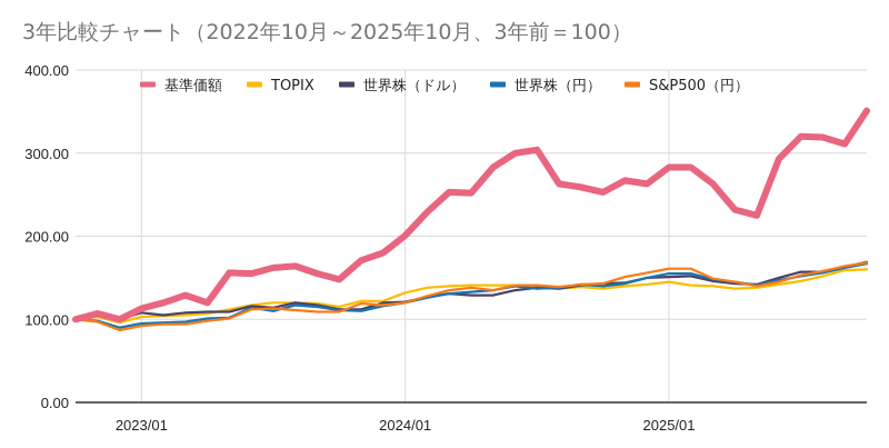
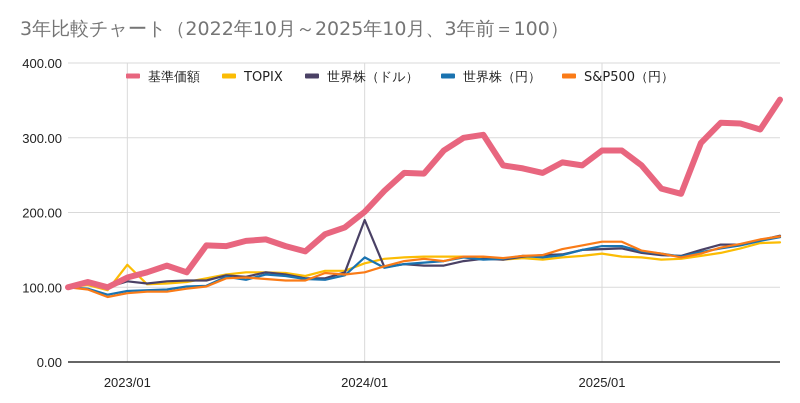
TOPIX/2023/01: 100 -> 130
世界株（ドル）/2024/01: 120 -> 190
世界株（円）/2024/01: 120 -> 140
